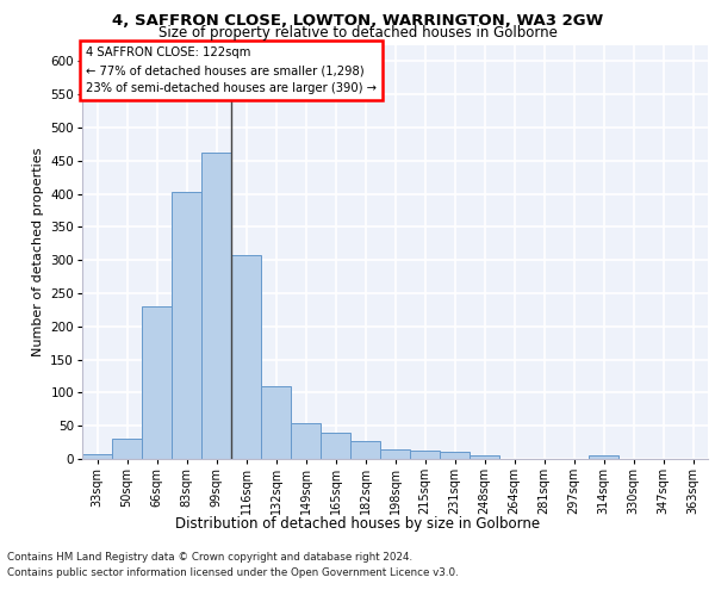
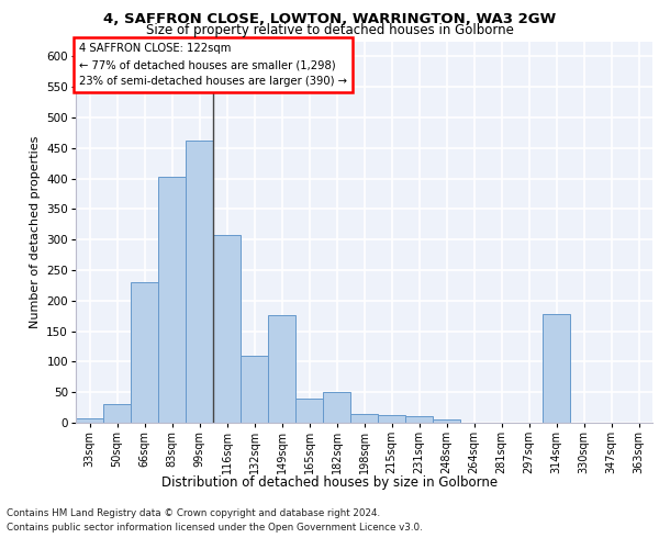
149sqm: 54 -> 176
182sqm: 27 -> 50
314sqm: 5 -> 178
